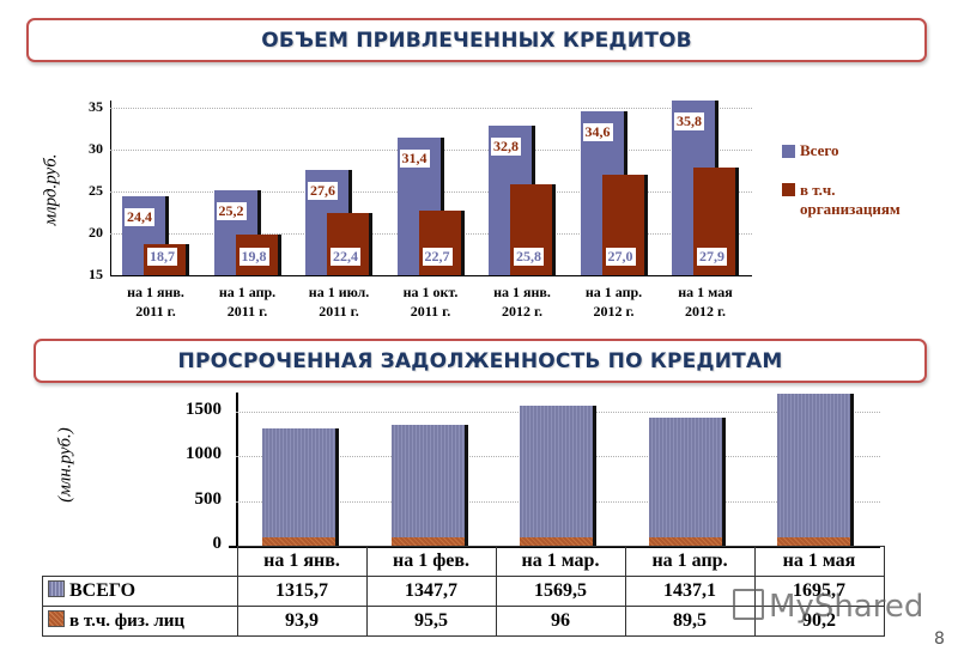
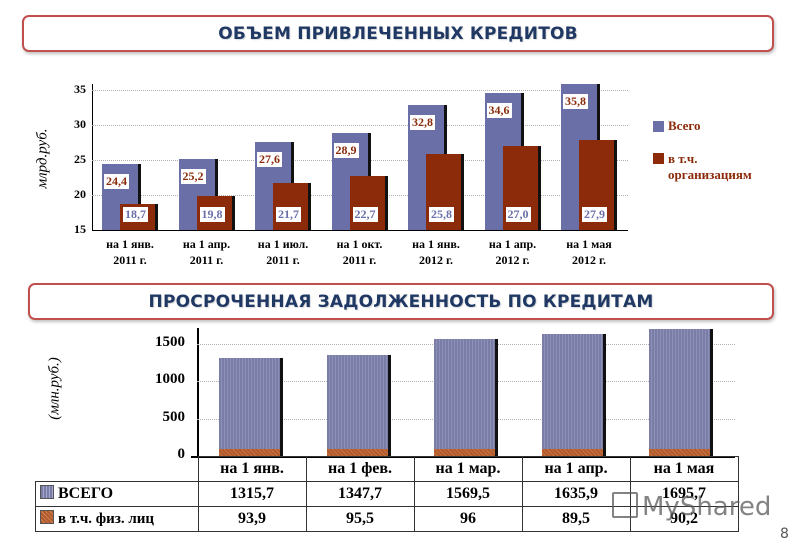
ОБЪЕМ ПРИВЛЕЧЕННЫХ КРЕДИТОВ/в т.ч. организациям/на 1 июл. 2011 г.: 22,4 -> 21,7
ОБЪЕМ ПРИВЛЕЧЕННЫХ КРЕДИТОВ/Всего/на 1 окт. 2011 г.: 31,4 -> 28,9
ПРОСРОЧЕННАЯ ЗАДОЛЖЕННОСТЬ ПО КРЕДИТАМ/ВСЕГО/на 1 апр.: 1437,1 -> 1635,9
